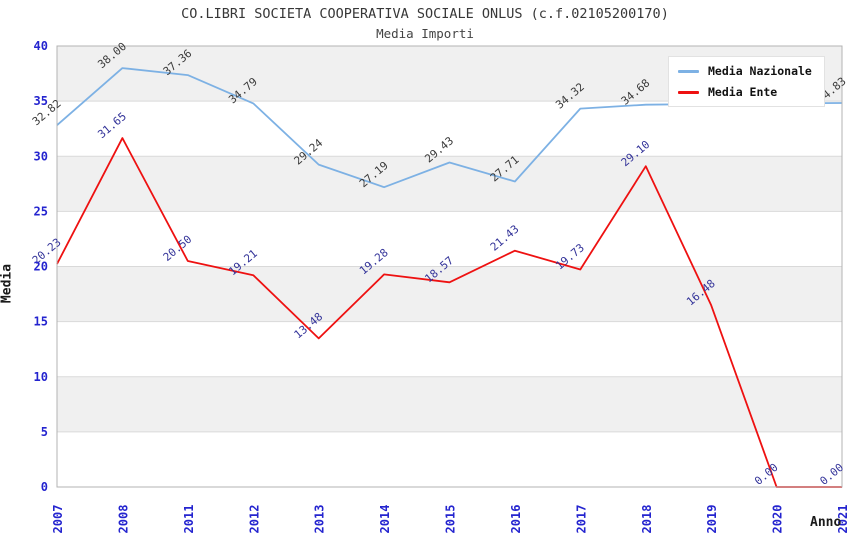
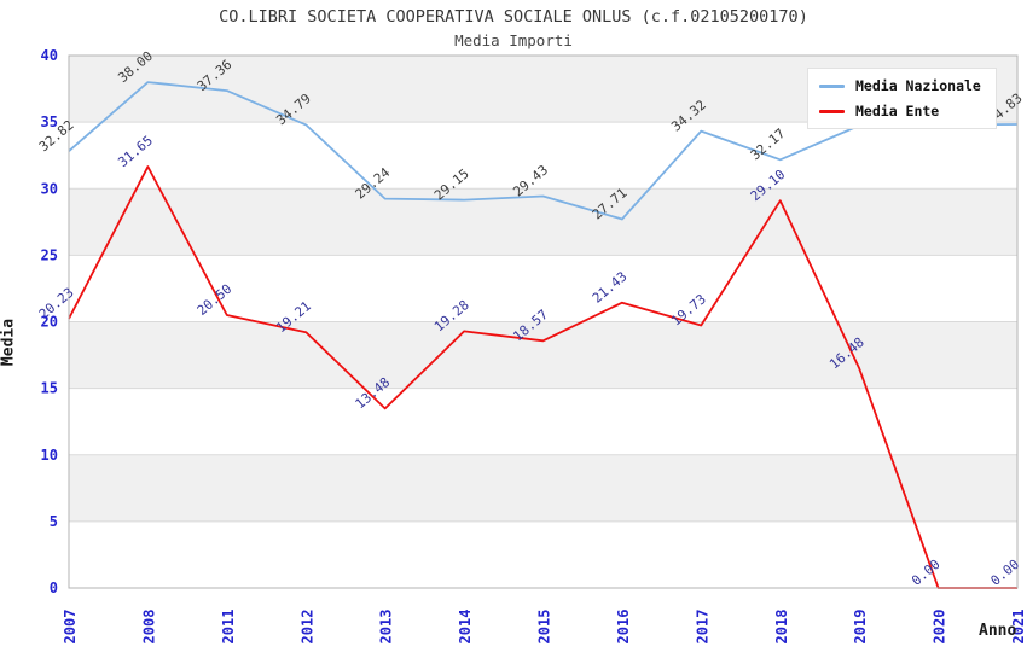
Media Nazionale/2014: 27.19 -> 29.15
Media Nazionale/2018: 34.68 -> 32.17
